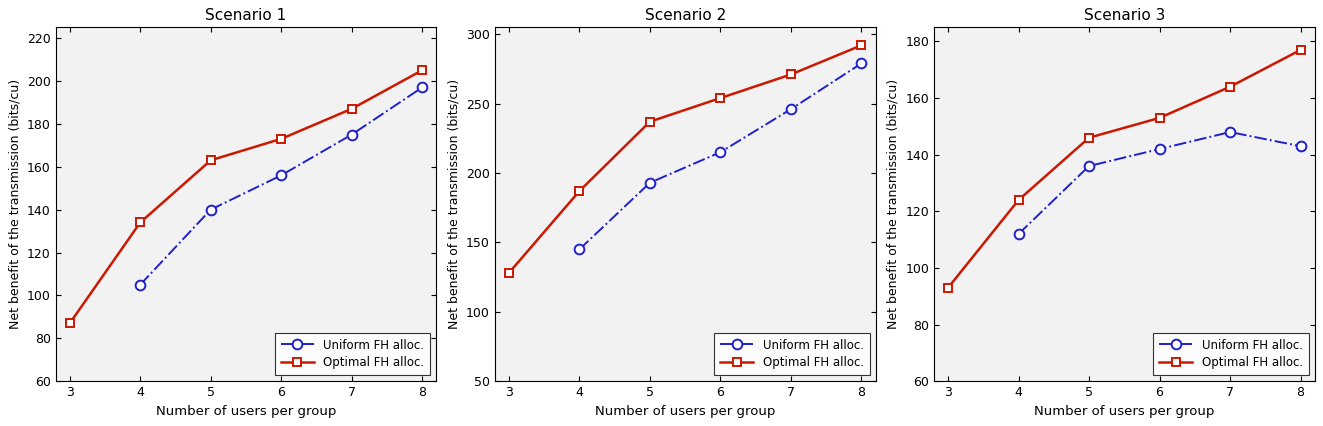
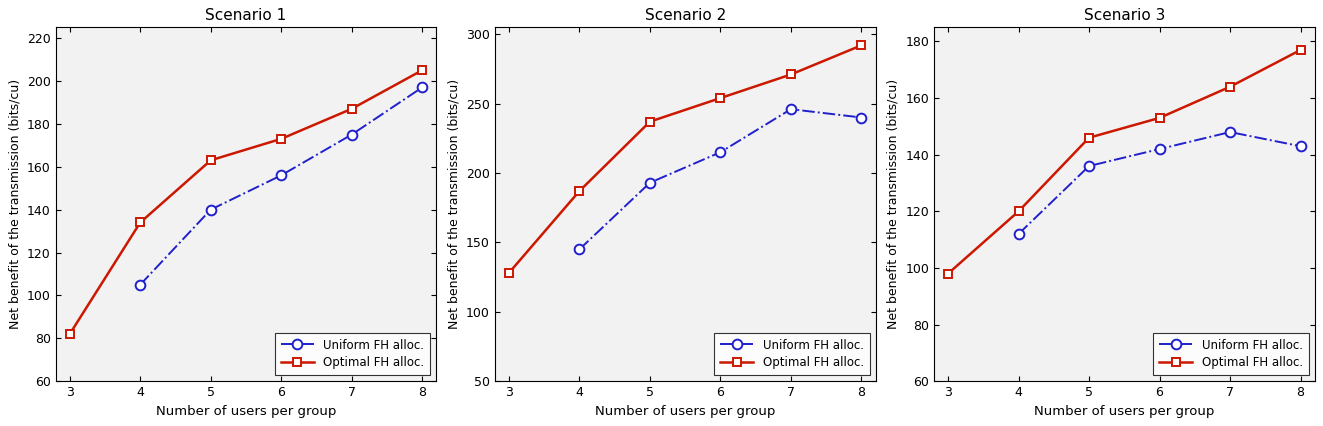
Scenario 1/Optimal FH alloc./3: 87 -> 82
Scenario 2/Uniform FH alloc./8: 279 -> 240
Scenario 3/Optimal FH alloc./3: 93 -> 98
Scenario 3/Optimal FH alloc./4: 124 -> 120
